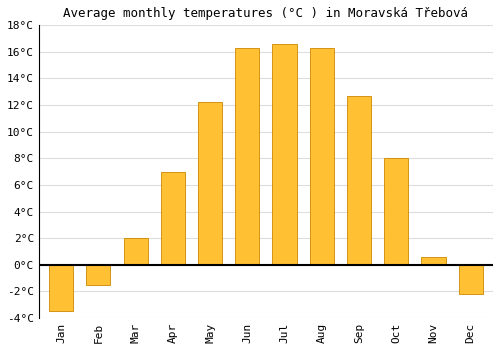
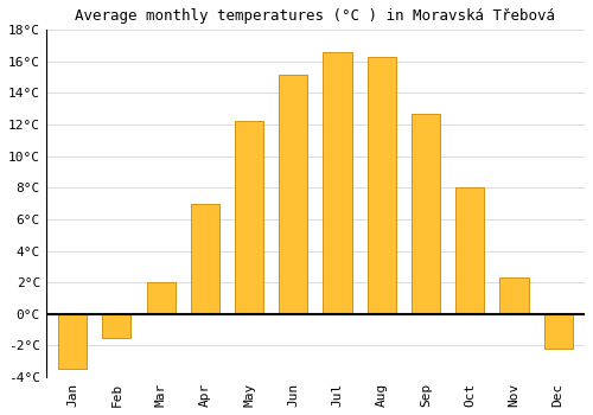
Jun: 16.3°C -> 15.2°C
Nov: 0.6°C -> 2.3°C
